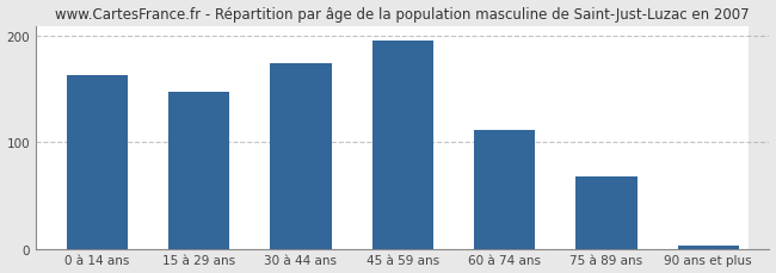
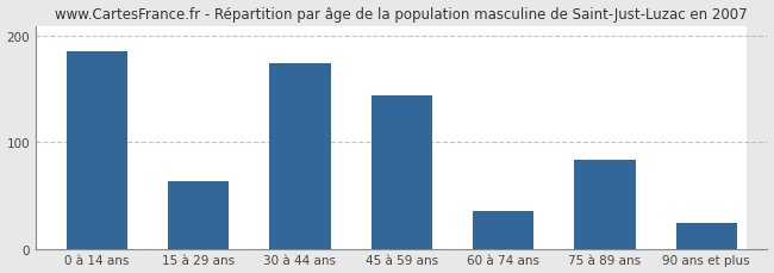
0 à 14 ans: 163 -> 186
15 à 29 ans: 148 -> 64
45 à 59 ans: 196 -> 144
60 à 74 ans: 112 -> 36
75 à 89 ans: 68 -> 84
90 ans et plus: 3 -> 24
